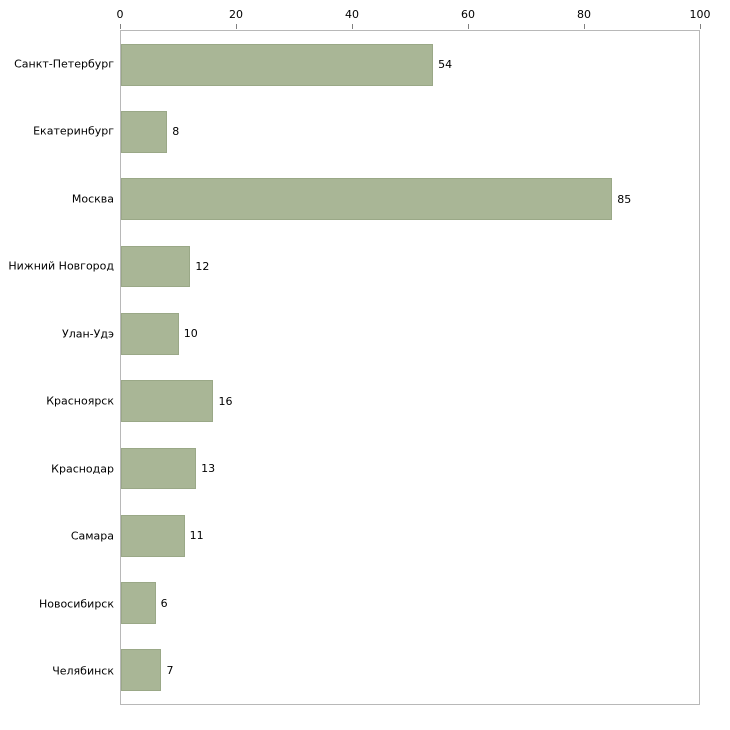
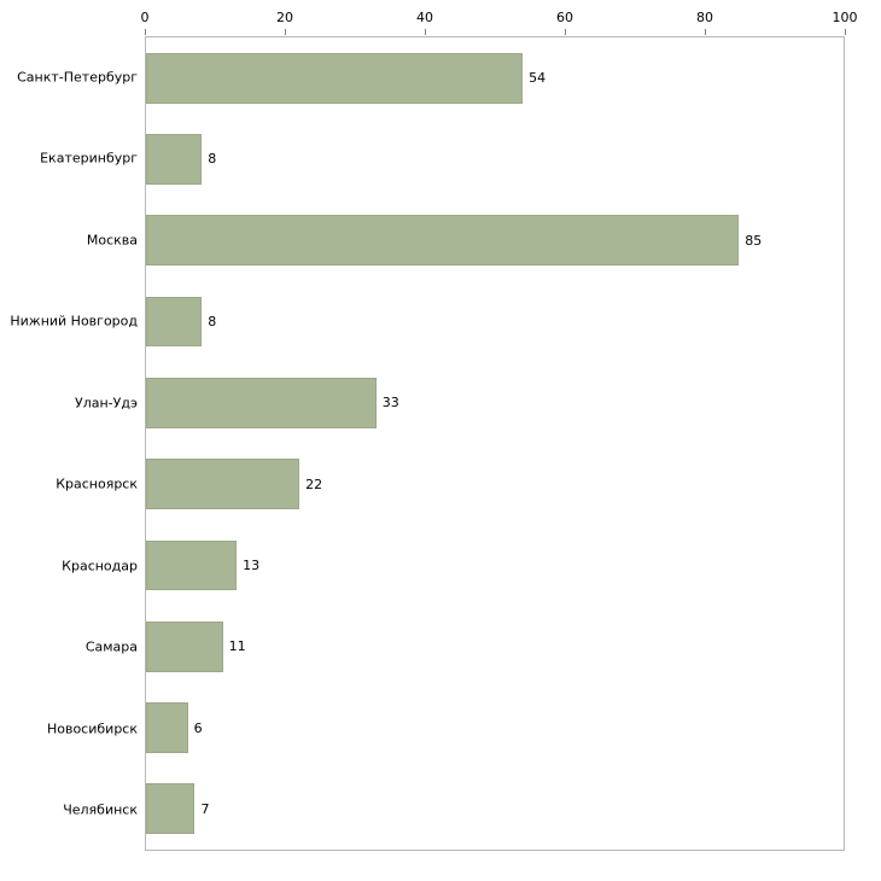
Нижний Новгород: 12 -> 8
Улан-Удэ: 10 -> 33
Красноярск: 16 -> 22
